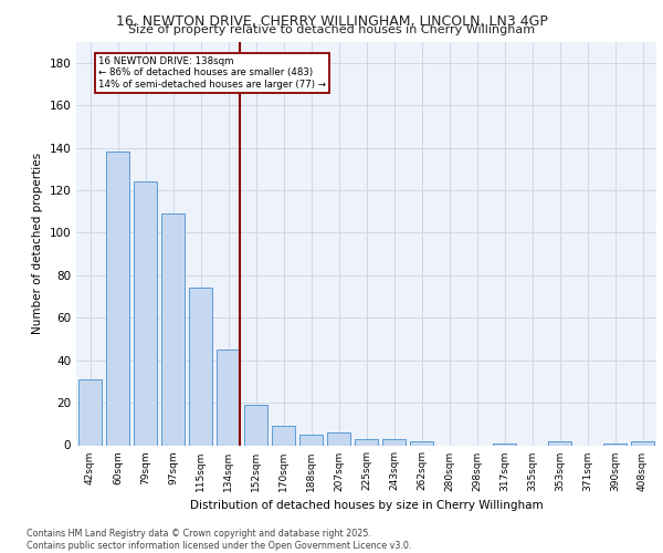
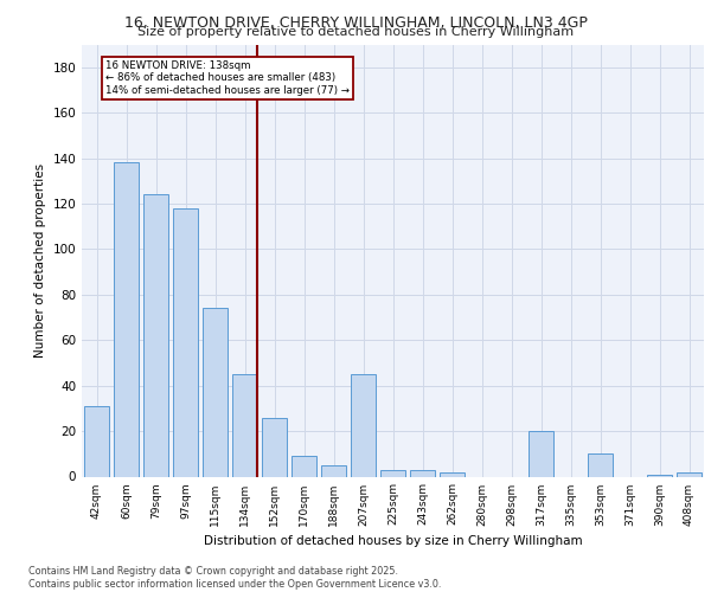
97sqm: 109 -> 118
152sqm: 19 -> 26
207sqm: 6 -> 45
317sqm: 1 -> 20
353sqm: 2 -> 10
